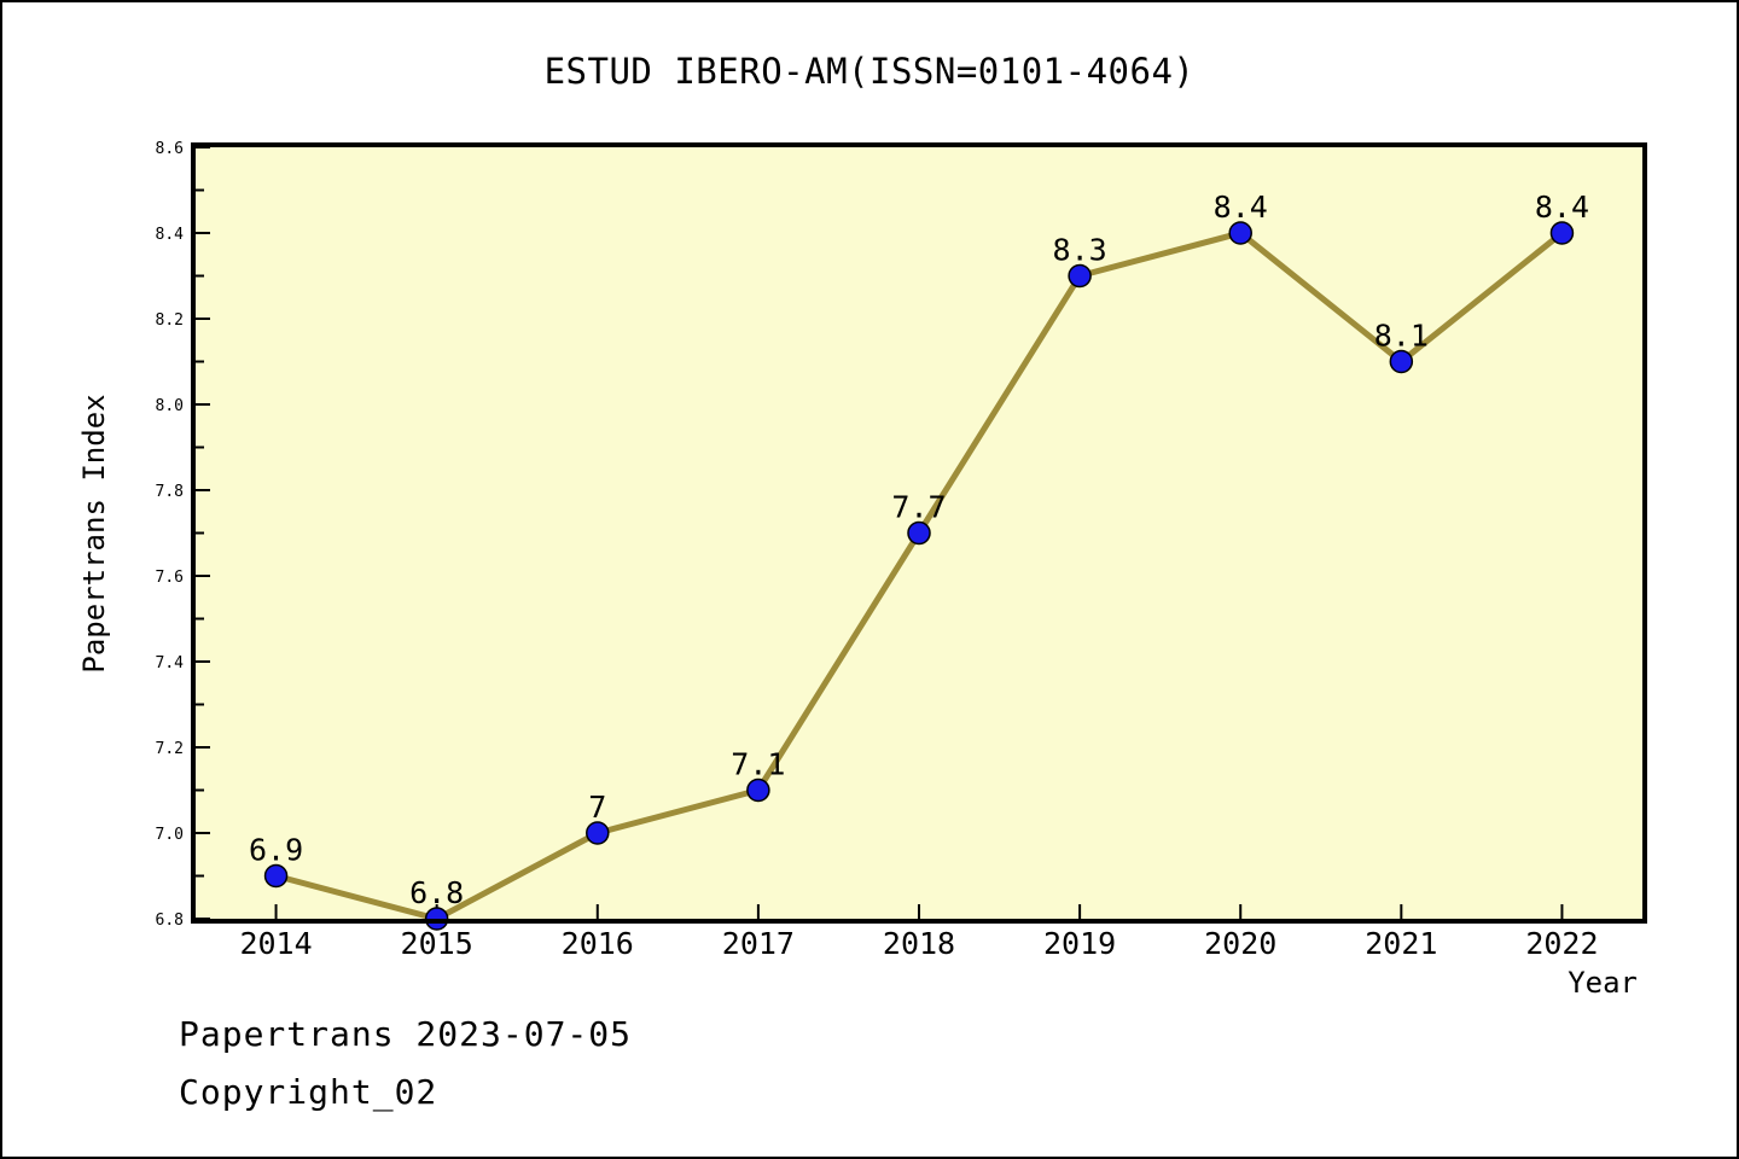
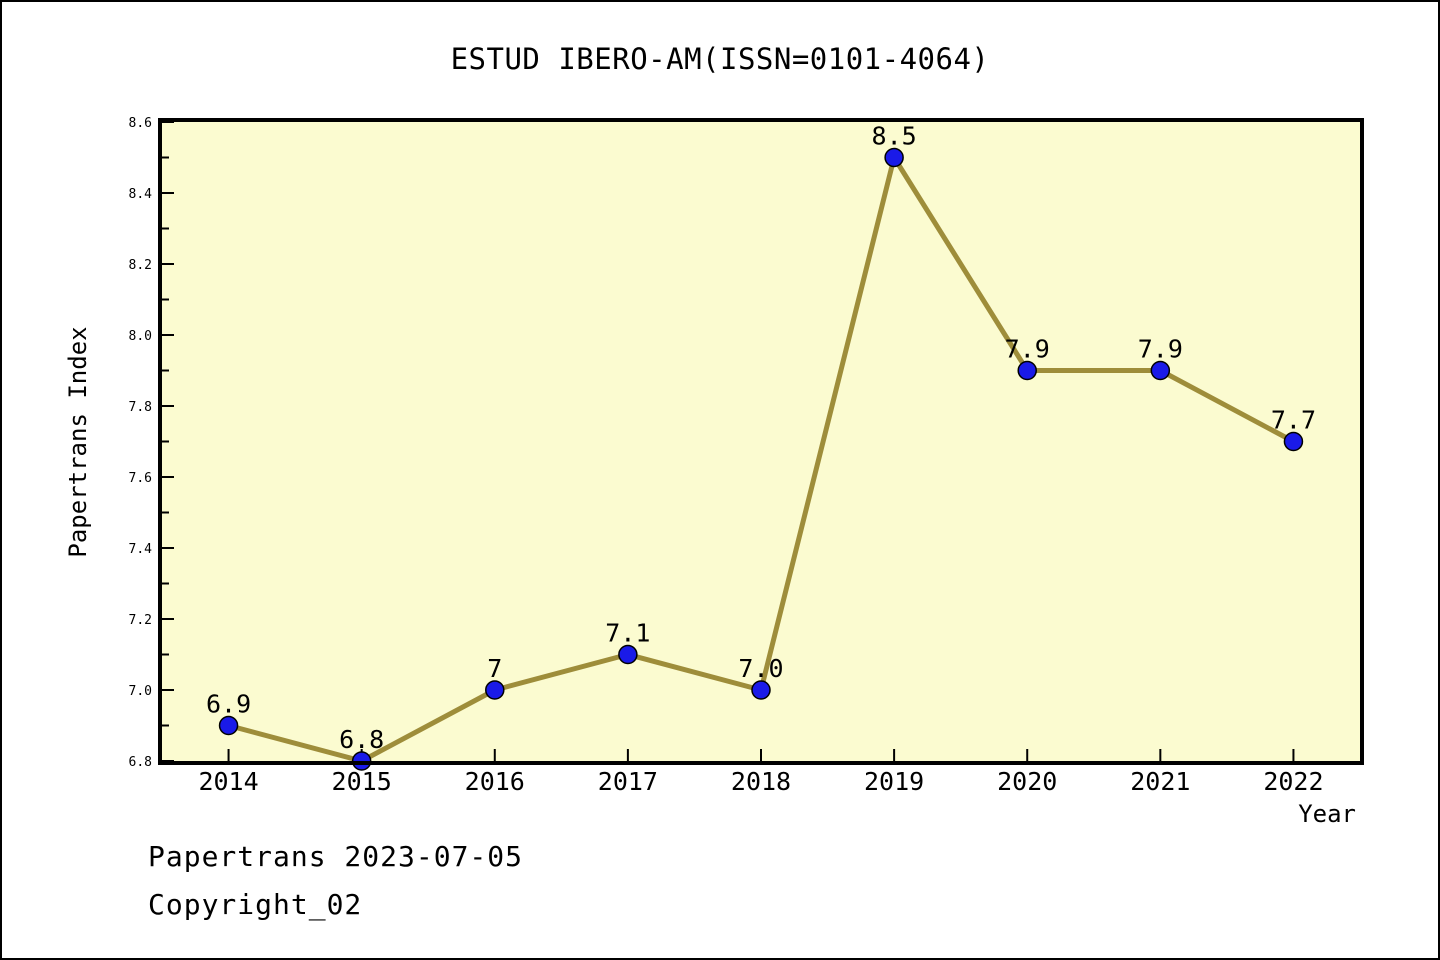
2018: 7.7 -> 7.0
2019: 8.3 -> 8.5
2020: 8.4 -> 7.9
2021: 8.1 -> 7.9
2022: 8.4 -> 7.7
